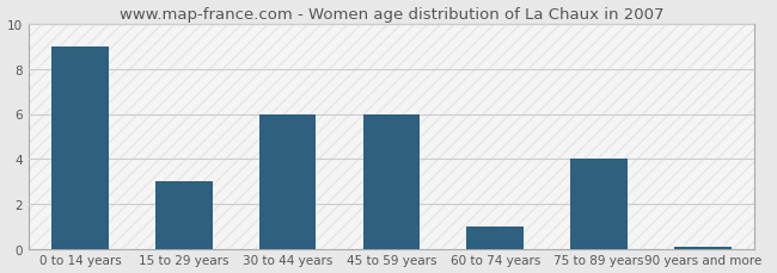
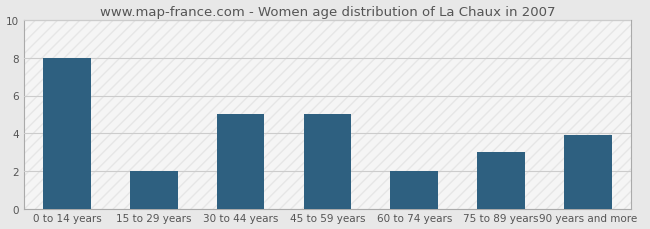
0 to 14 years: 9.0 -> 8.0
15 to 29 years: 3.0 -> 2.0
30 to 44 years: 6.0 -> 5.0
45 to 59 years: 6.0 -> 5.0
60 to 74 years: 1.0 -> 2.0
75 to 89 years: 4.0 -> 3.0
90 years and more: 0.1 -> 3.9
